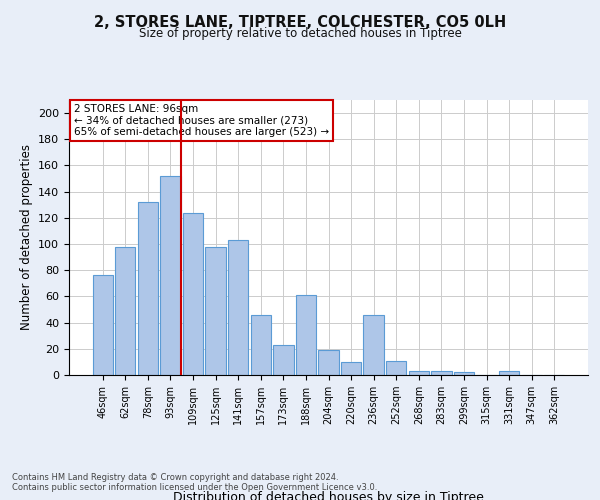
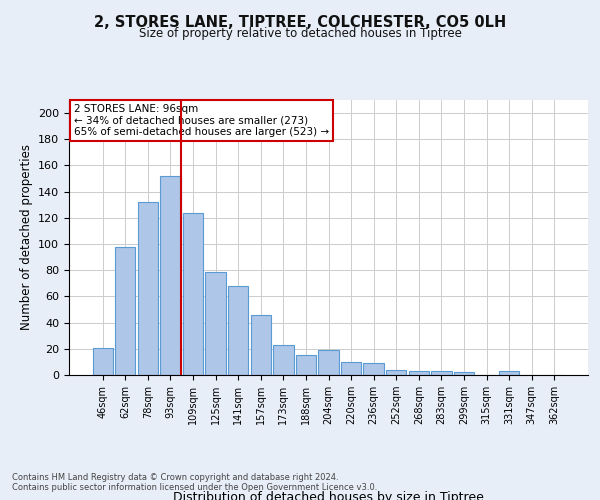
46sqm: 76 -> 21
125sqm: 98 -> 79
141sqm: 103 -> 68
188sqm: 61 -> 15
236sqm: 46 -> 9
252sqm: 11 -> 4
